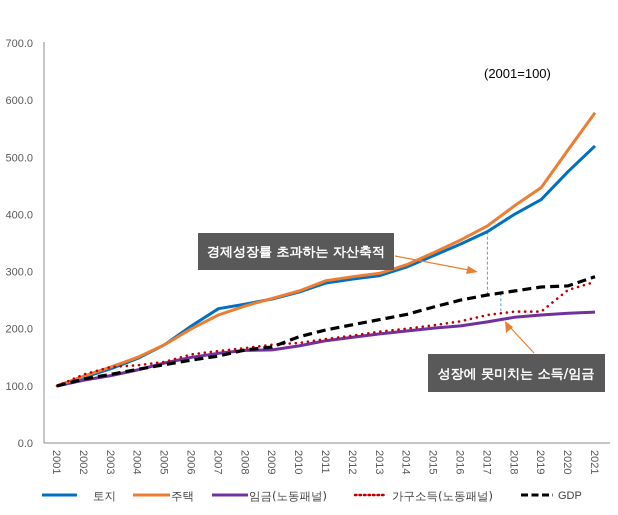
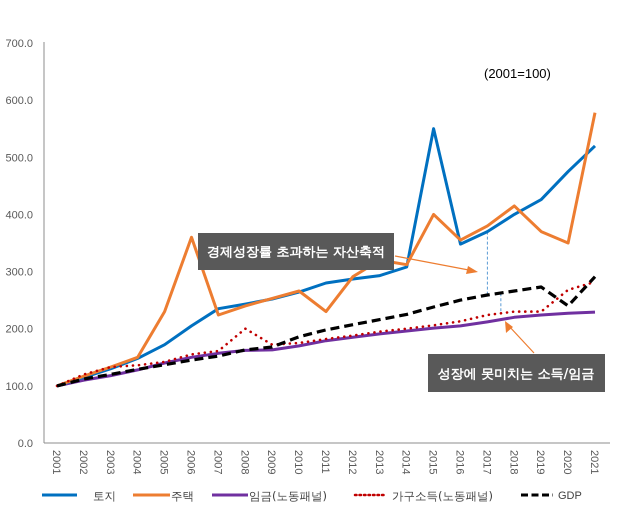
주택/2005: 170 -> 230
주택/2006: 200 -> 360
가구소득(노동패널)/2008: 170 -> 200
주택/2011: 280 -> 230
주택/2013: 300 -> 320
토지/2015: 330 -> 550
주택/2015: 330 -> 400
주택/2019: 450 -> 370
주택/2020: 510 -> 350
GDP/2020: 280 -> 240
